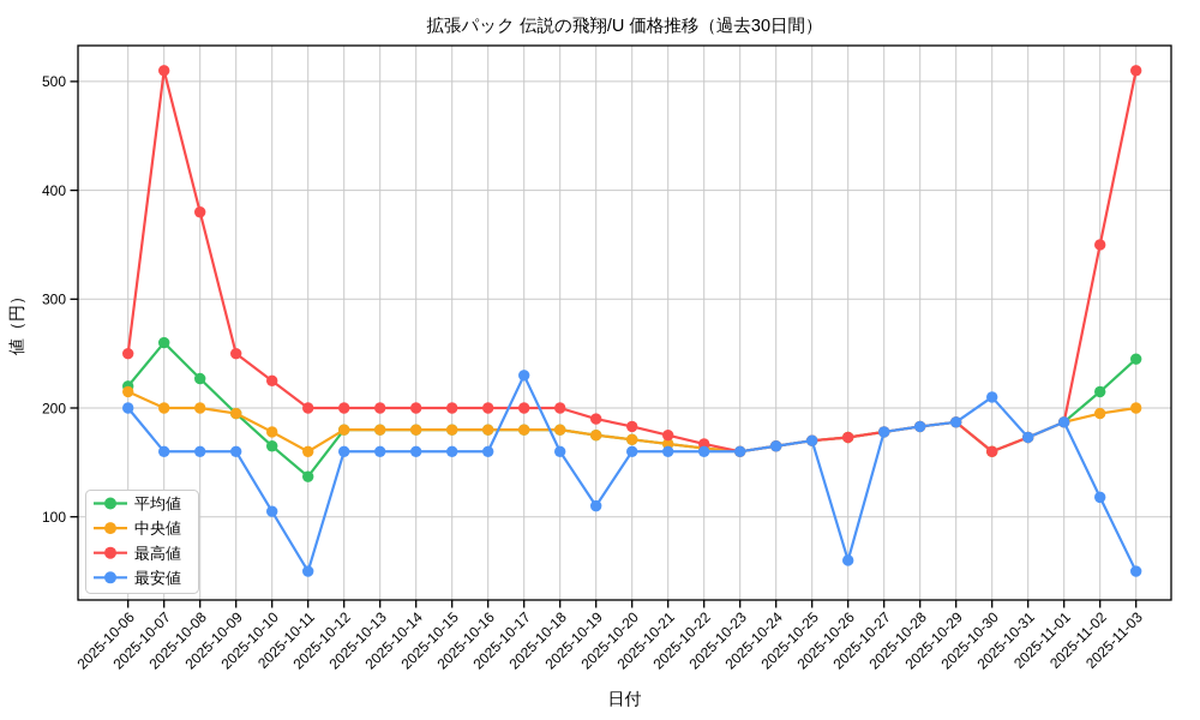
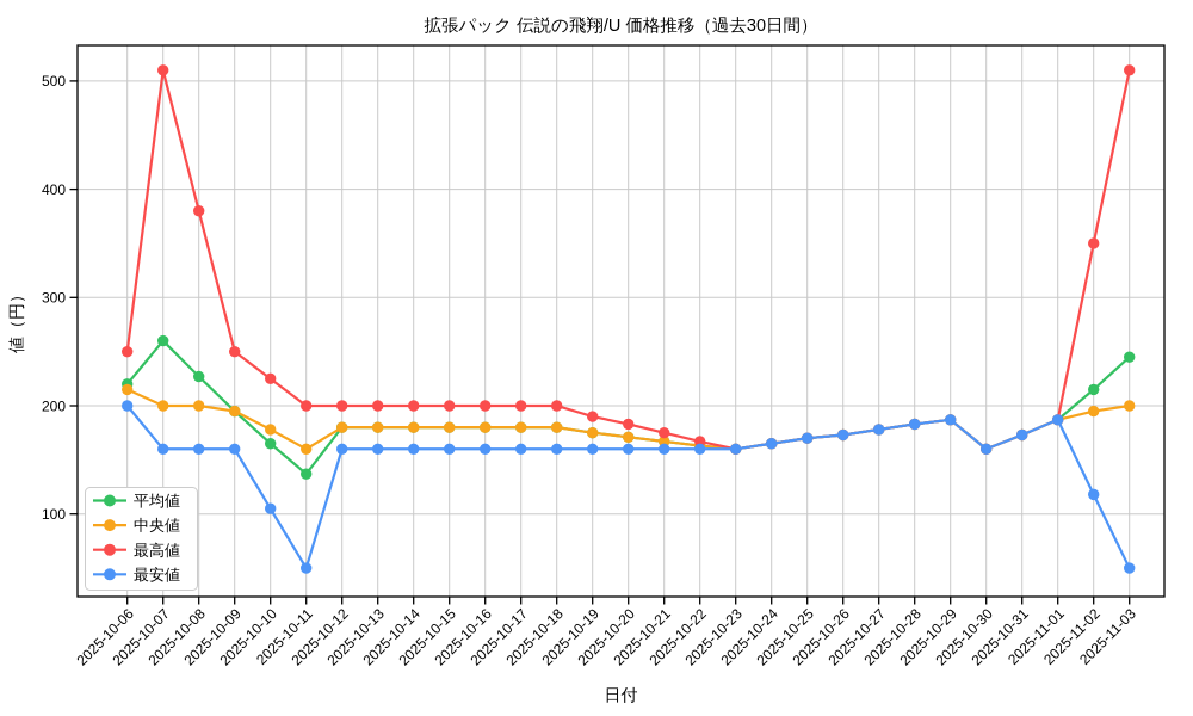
最安値/2025-10-17: 230 -> 160
最安値/2025-10-19: 110 -> 160
最安値/2025-10-26: 60 -> 170
最安値/2025-10-30: 210 -> 160
